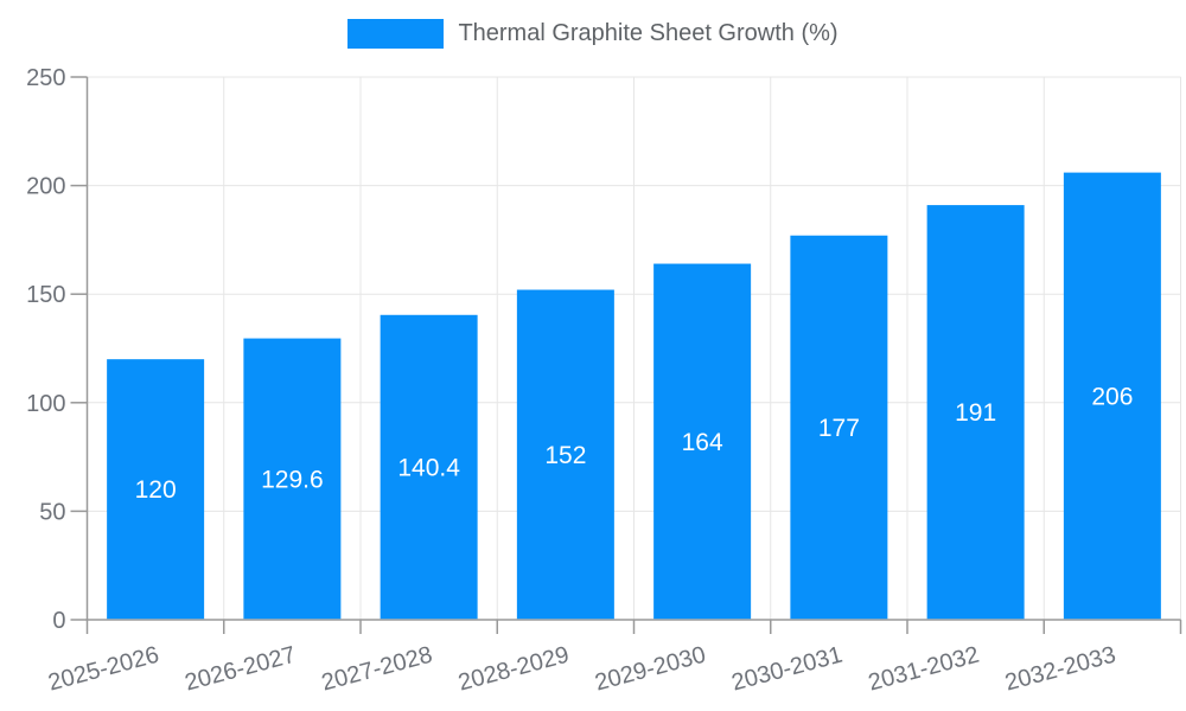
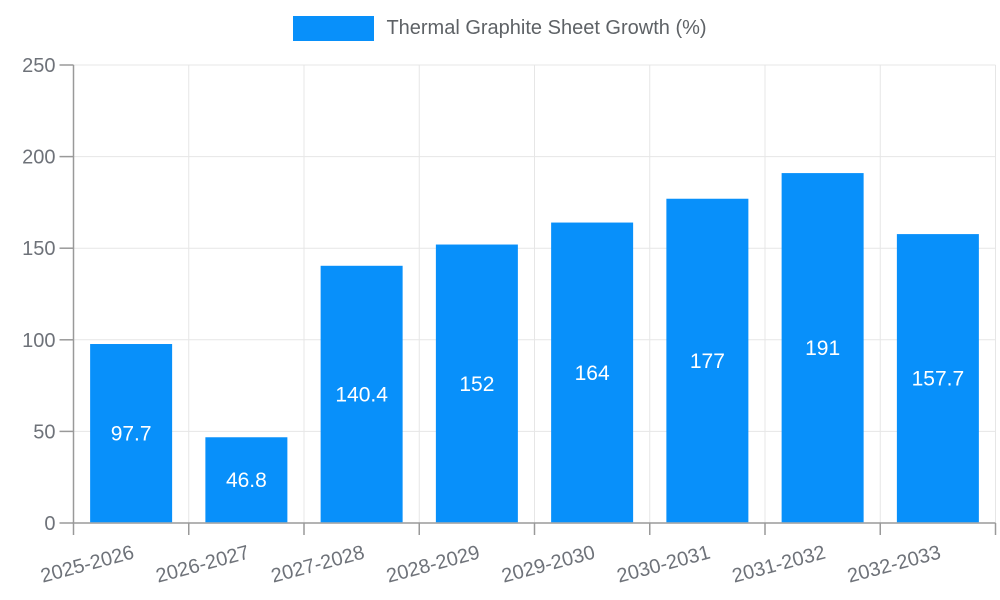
2025-2026: 120 -> 97.7
2026-2027: 129.6 -> 46.8
2032-2033: 206 -> 157.7
